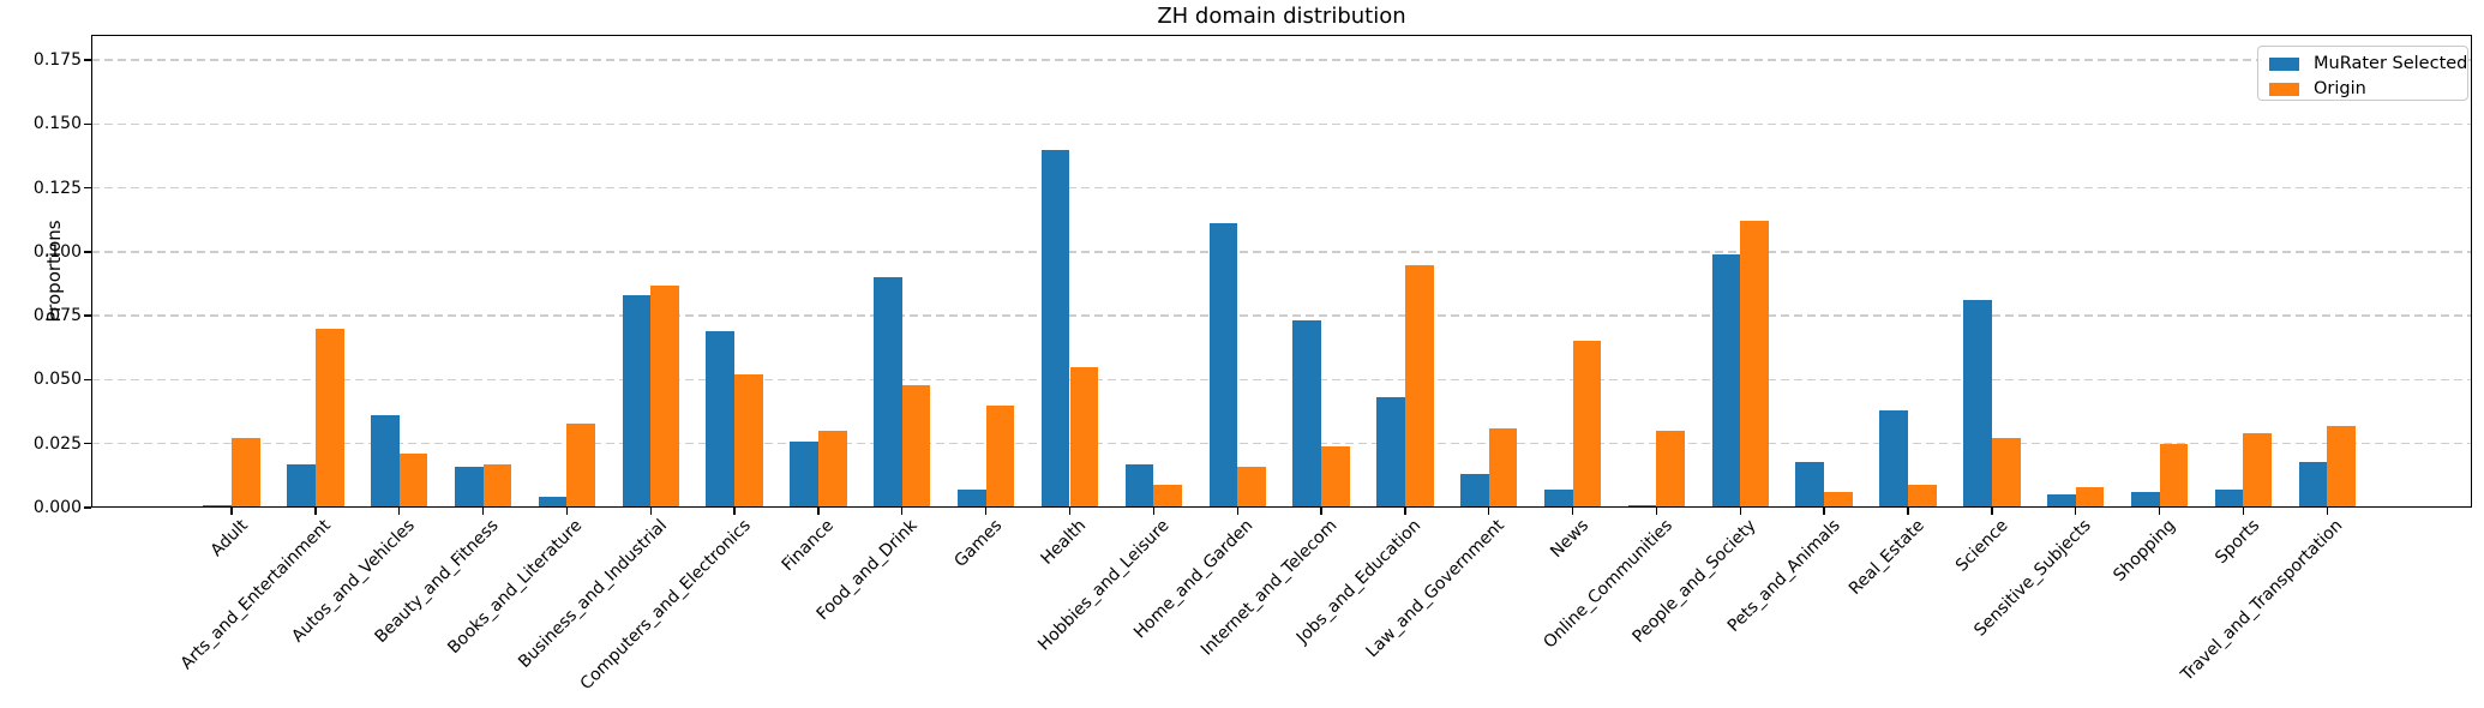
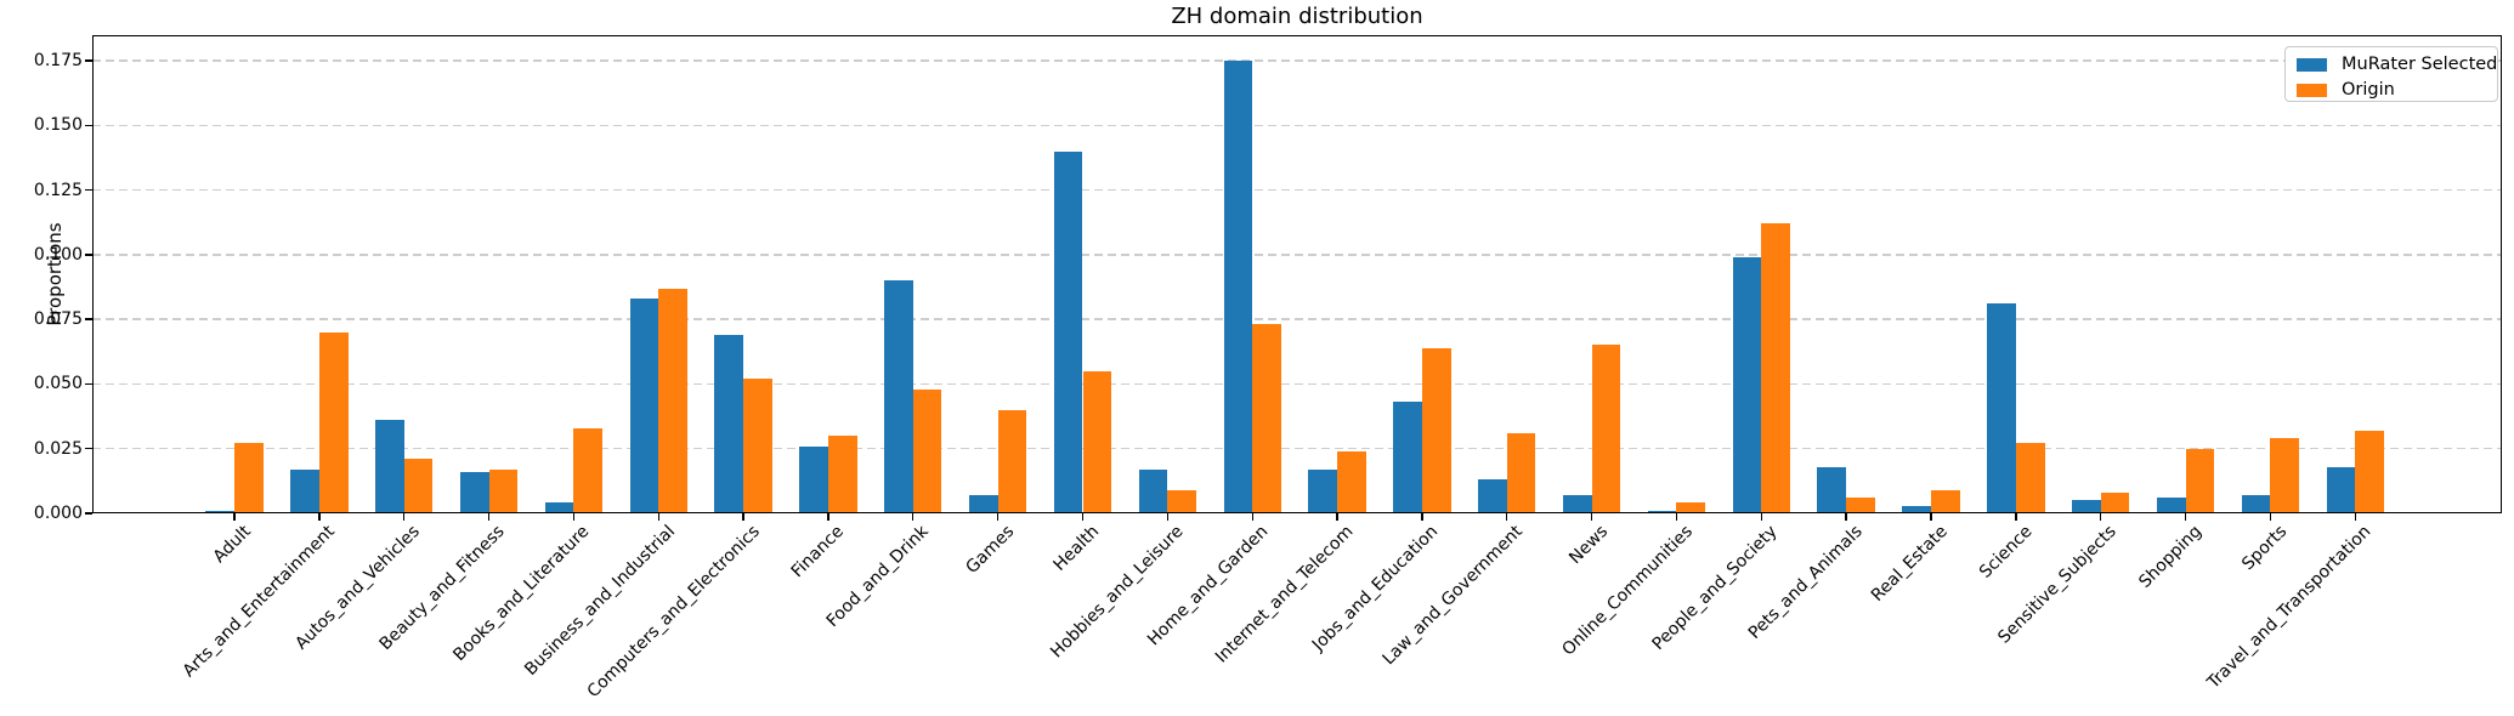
MuRater Selected/Home_and_Garden: 0.111 -> 0.175
Origin/Home_and_Garden: 0.016 -> 0.073
MuRater Selected/Internet_and_Telecom: 0.073 -> 0.017
Origin/Jobs_and_Education: 0.095 -> 0.064
Origin/Online_Communities: 0.030 -> 0.004
MuRater Selected/Real_Estate: 0.038 -> 0.003
